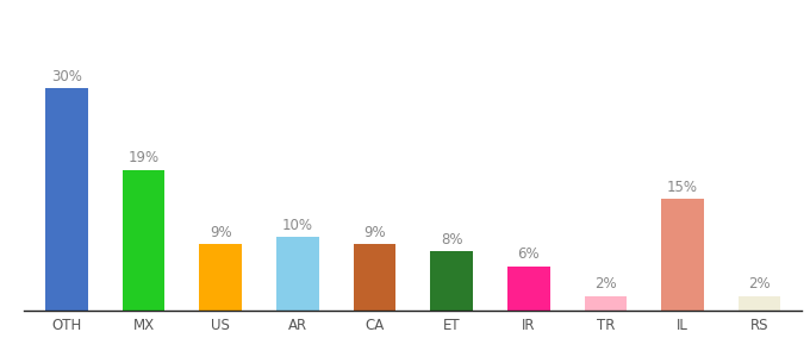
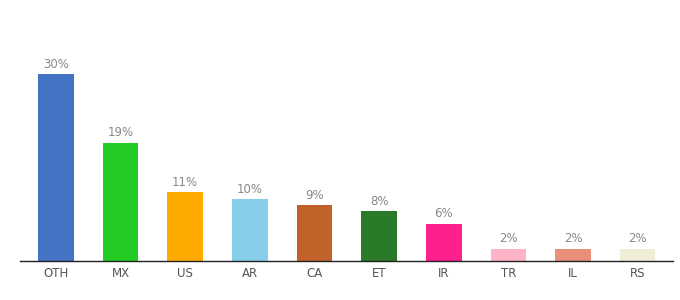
US: 9% -> 11%
IL: 15% -> 2%
